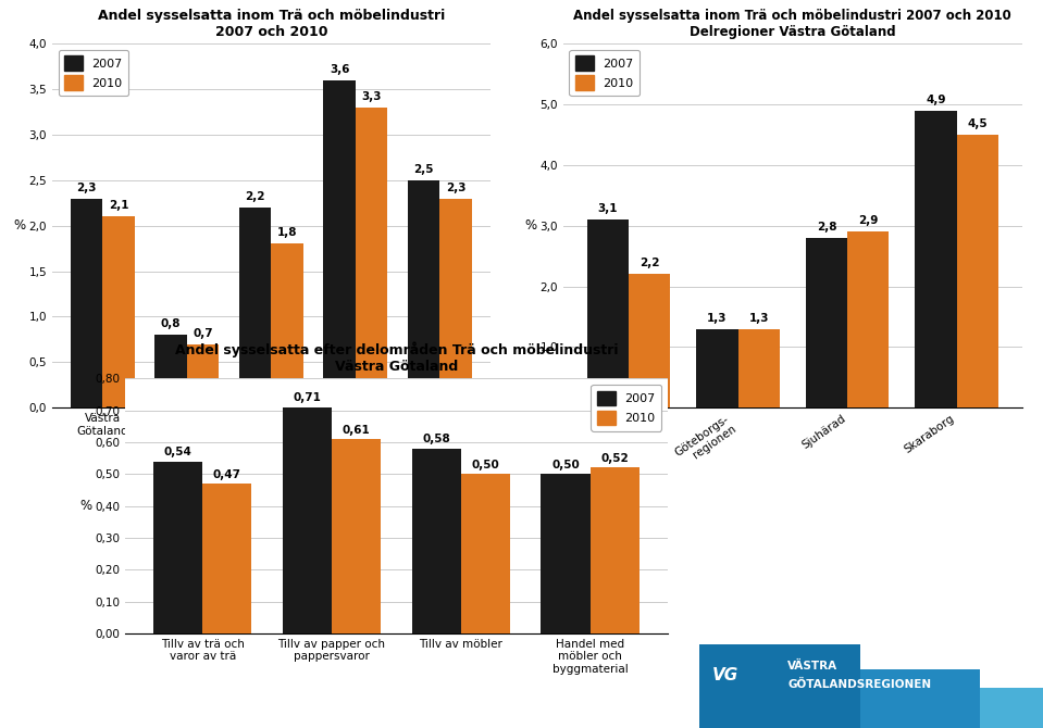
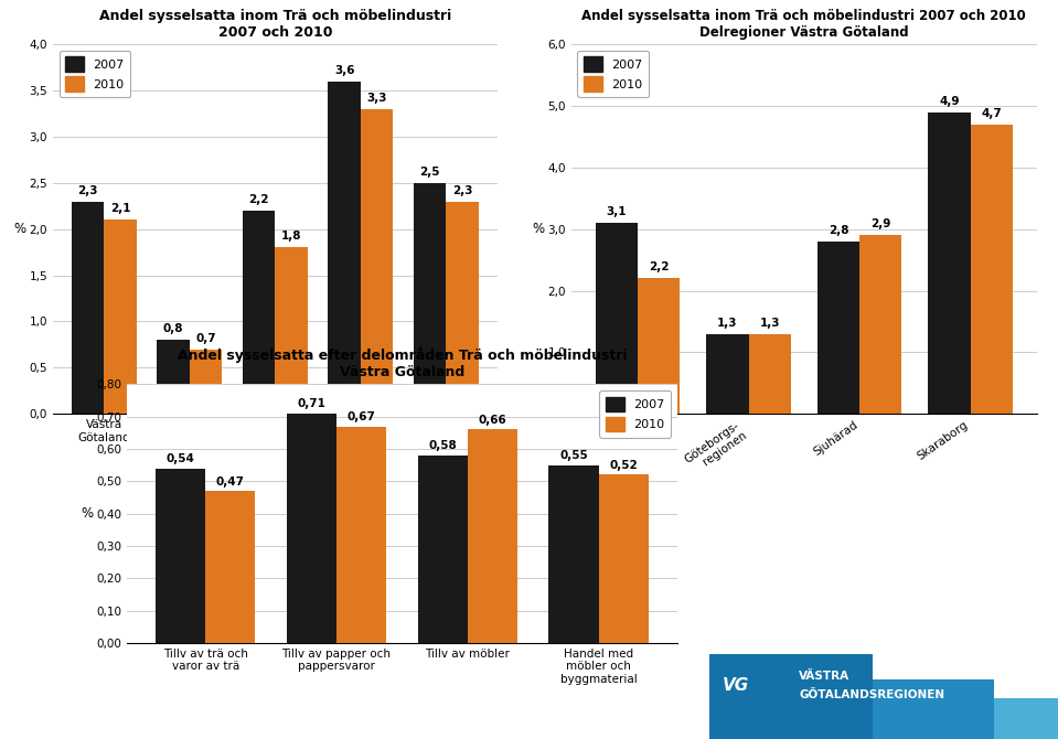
2010/Skaraborg: 4,5 -> 4,7
2010/Tillv av papper och pappersvaror: 0,61 -> 0,67
2010/Tillv av möbler: 0,50 -> 0,66
2007/Handel med möbler och byggmaterial: 0,50 -> 0,55
